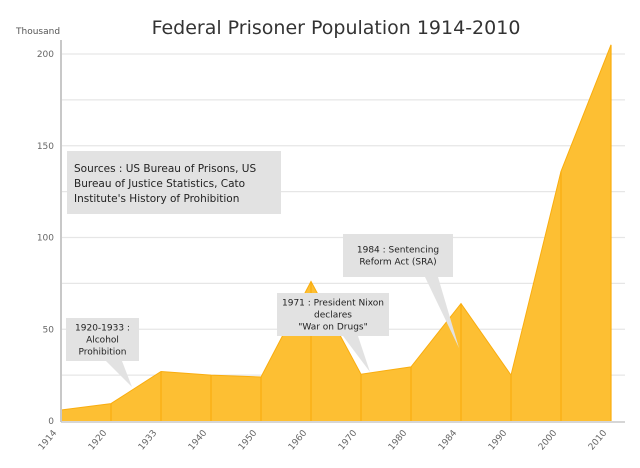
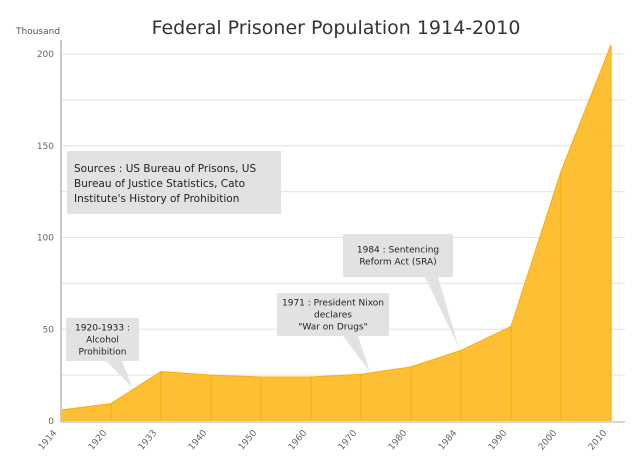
1960: 76 -> 24
1984: 64 -> 38
1990: 25 -> 52
